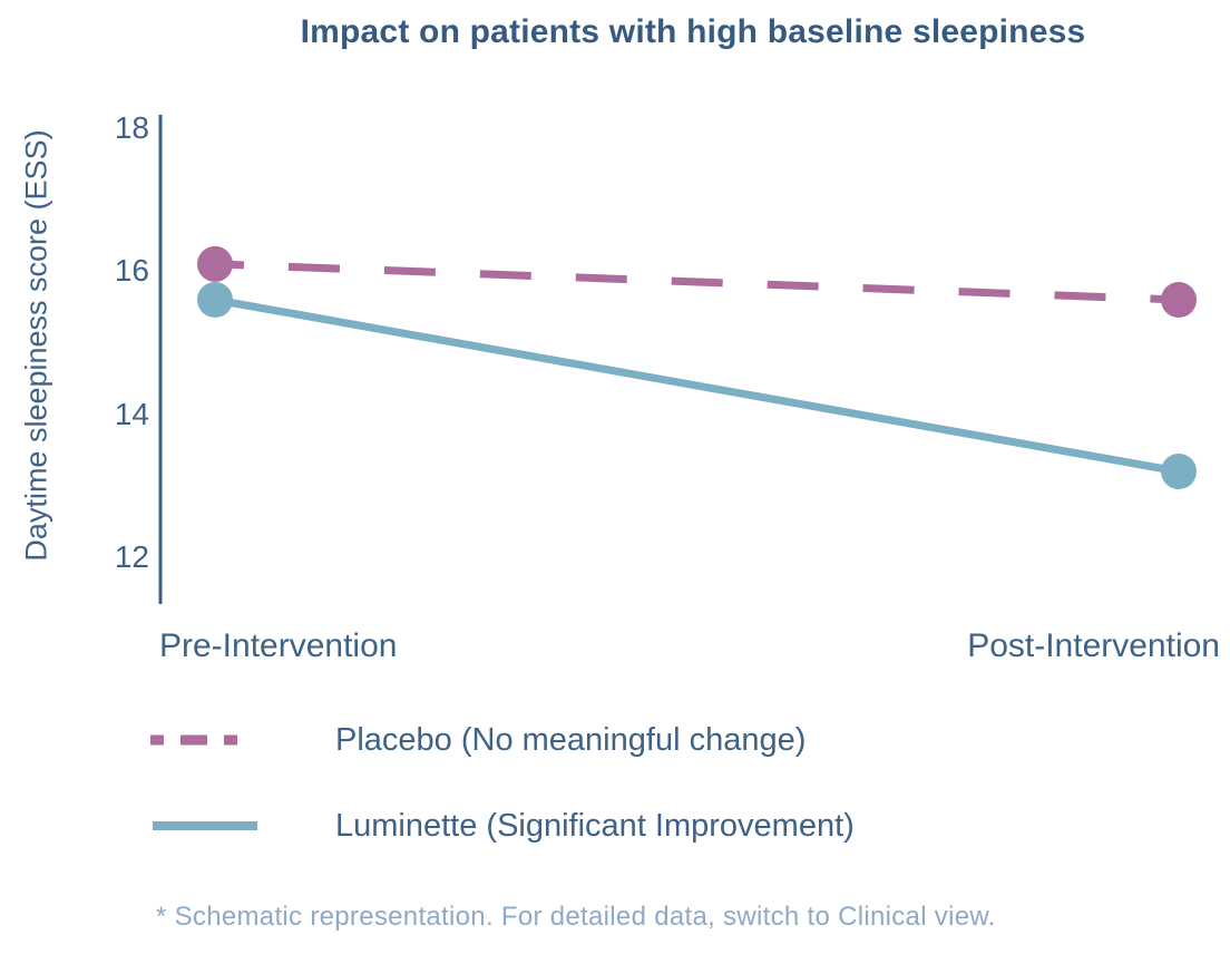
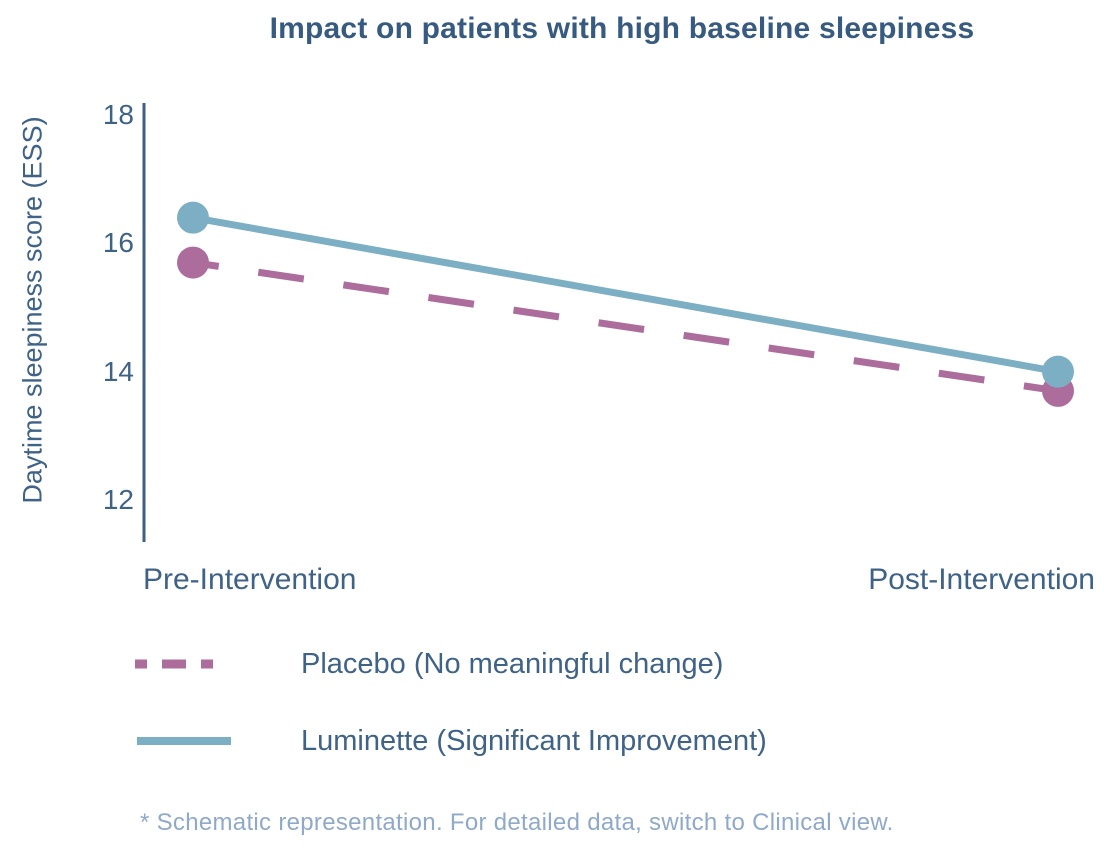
Placebo (No meaningful change)/Pre-Intervention: 16.1 -> 15.7
Luminette (Significant Improvement)/Pre-Intervention: 15.6 -> 16.4
Placebo (No meaningful change)/Post-Intervention: 15.6 -> 13.7
Luminette (Significant Improvement)/Post-Intervention: 13.2 -> 14.0
